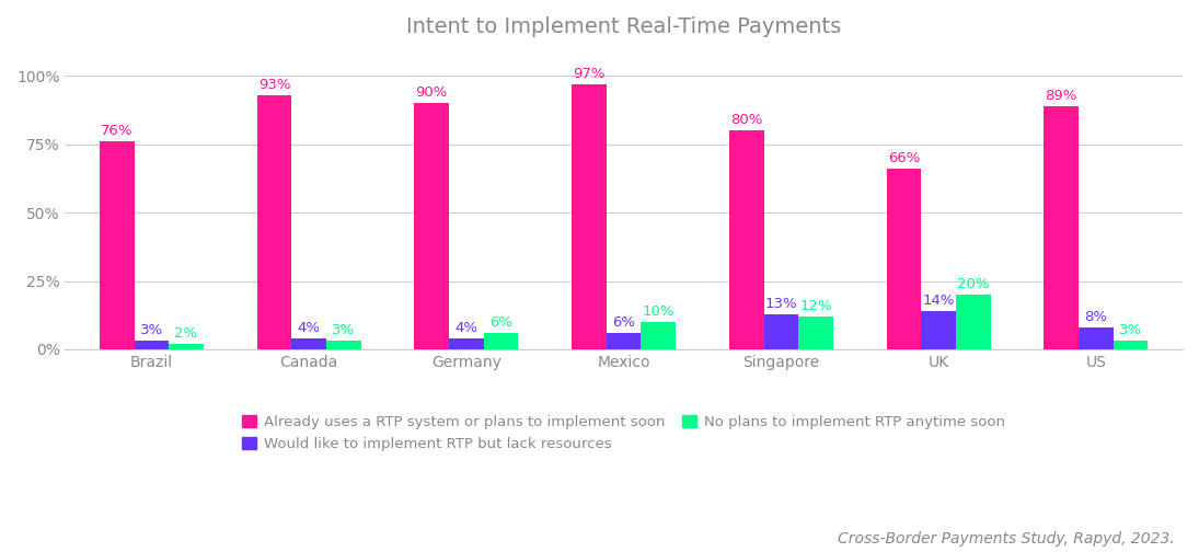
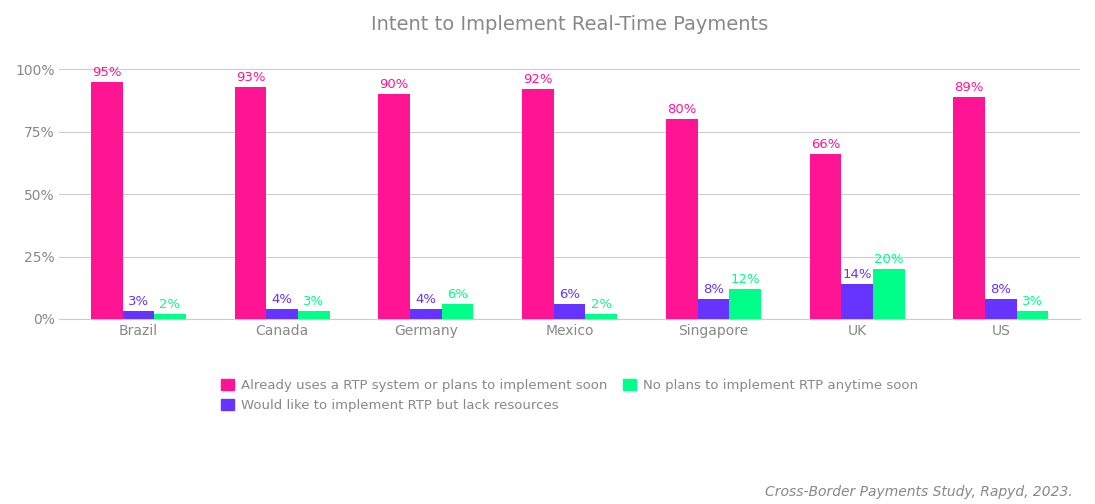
Already uses a RTP system or plans to implement soon/Brazil: 76% -> 95%
Already uses a RTP system or plans to implement soon/Mexico: 97% -> 92%
No plans to implement RTP anytime soon/Mexico: 10% -> 2%
Would like to implement RTP but lack resources/Singapore: 13% -> 8%
